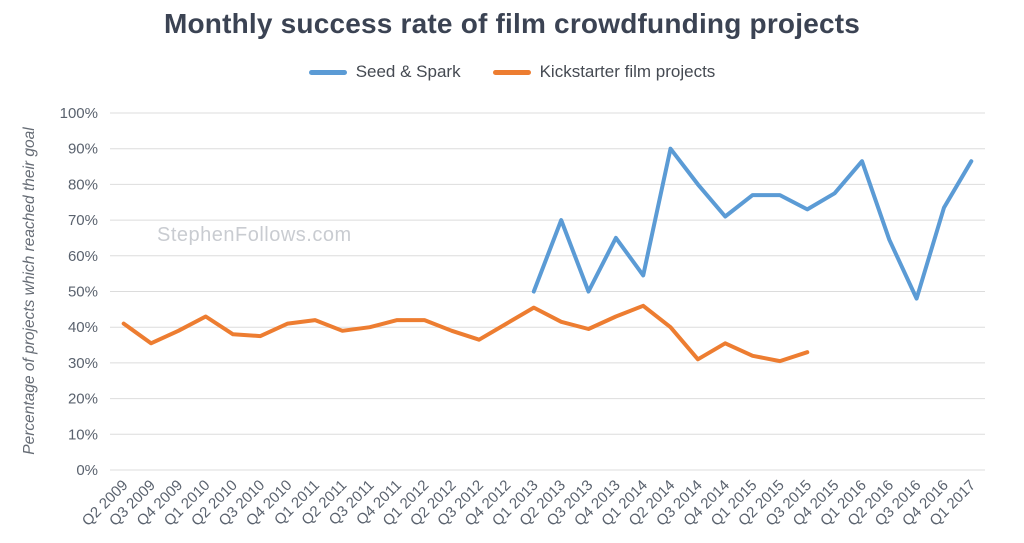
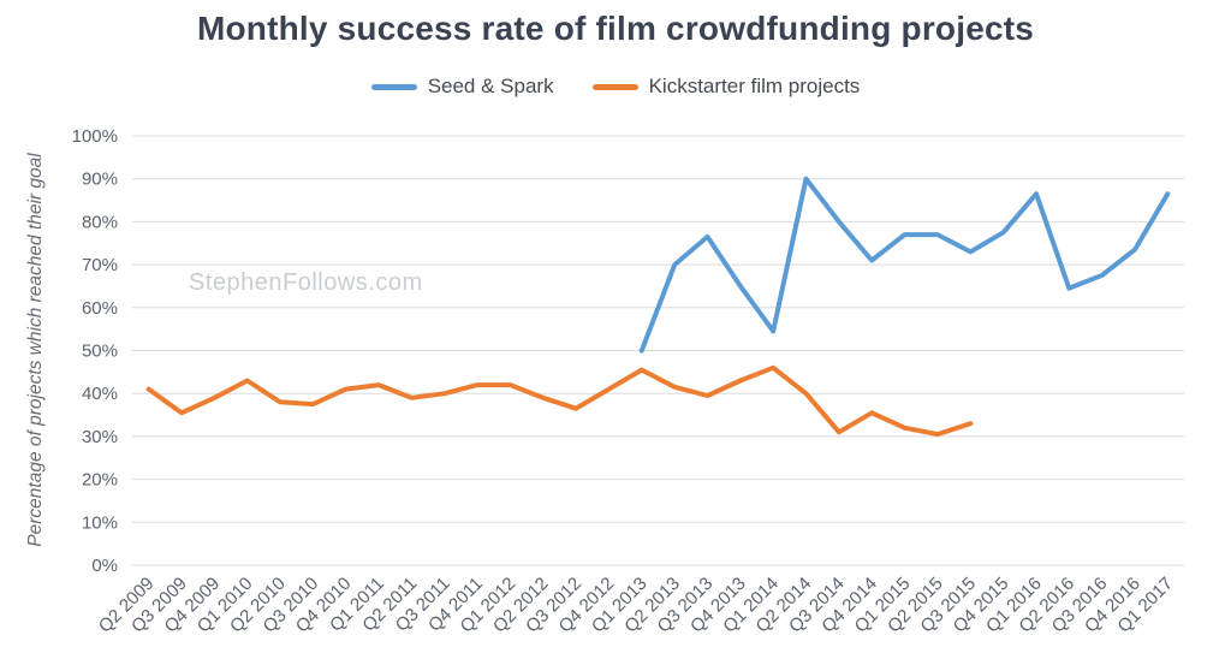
Seed & Spark/Q3 2013: 50% -> 76%
Seed & Spark/Q3 2016: 48% -> 68%
